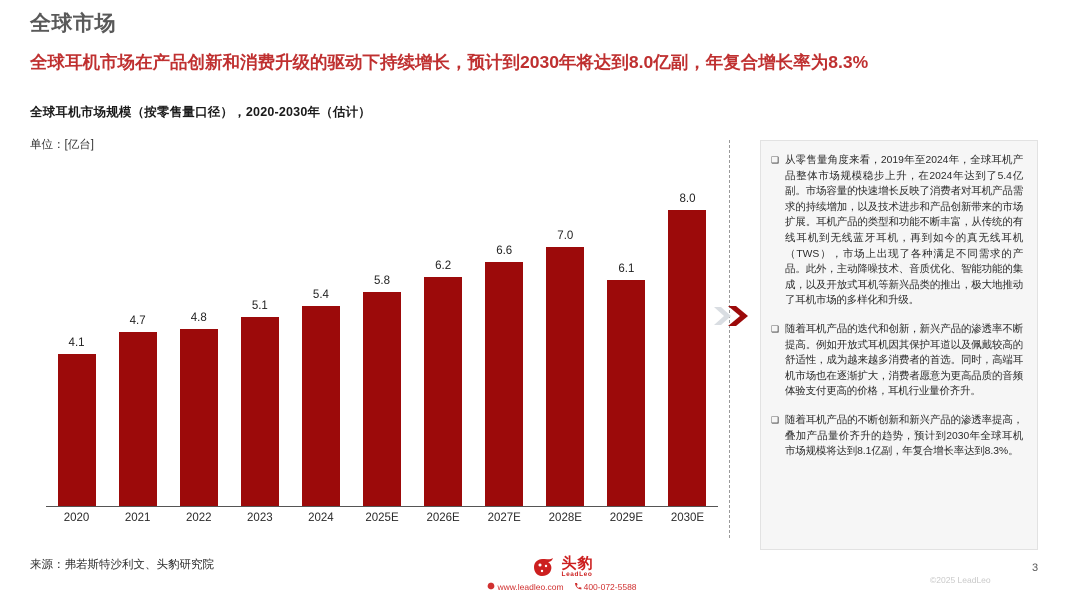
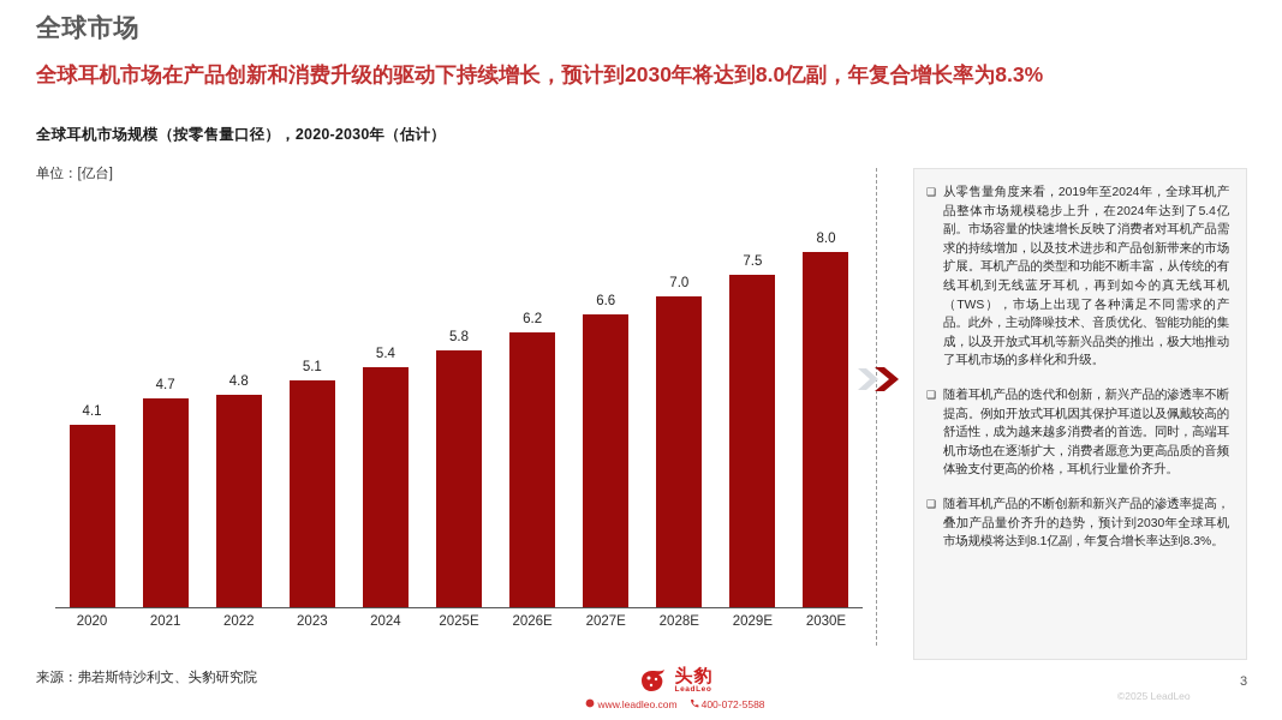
2029E: 6.1 -> 7.5
